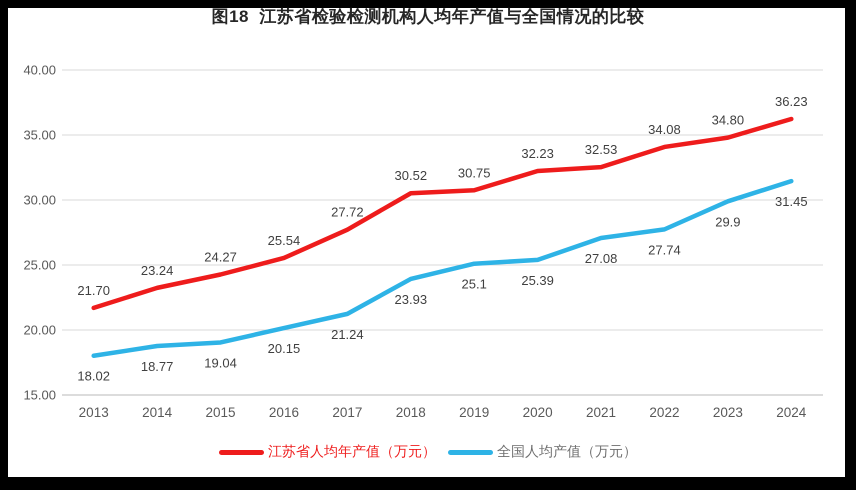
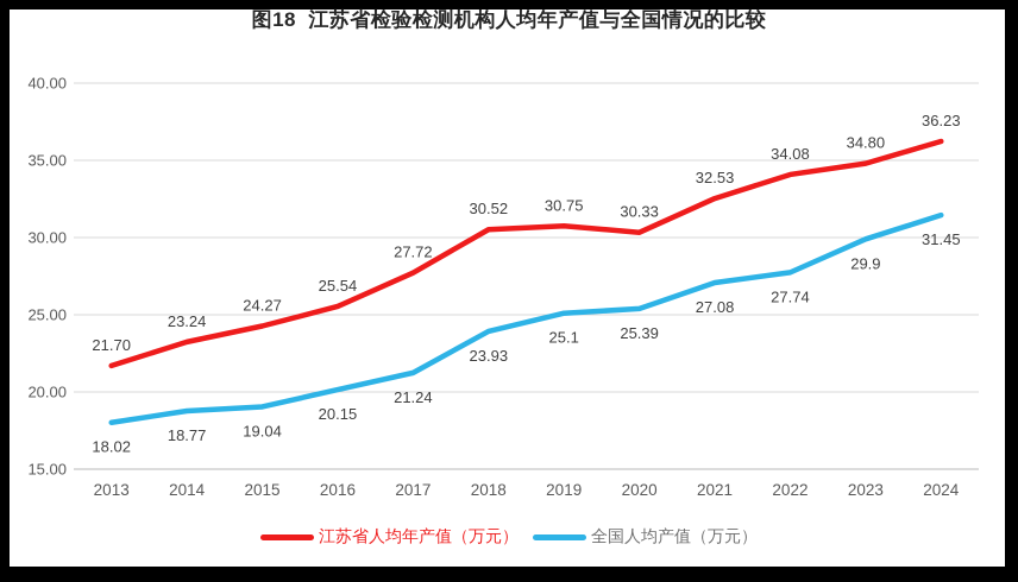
江苏省人均年产值（万元）/2020: 32.23 -> 30.33
